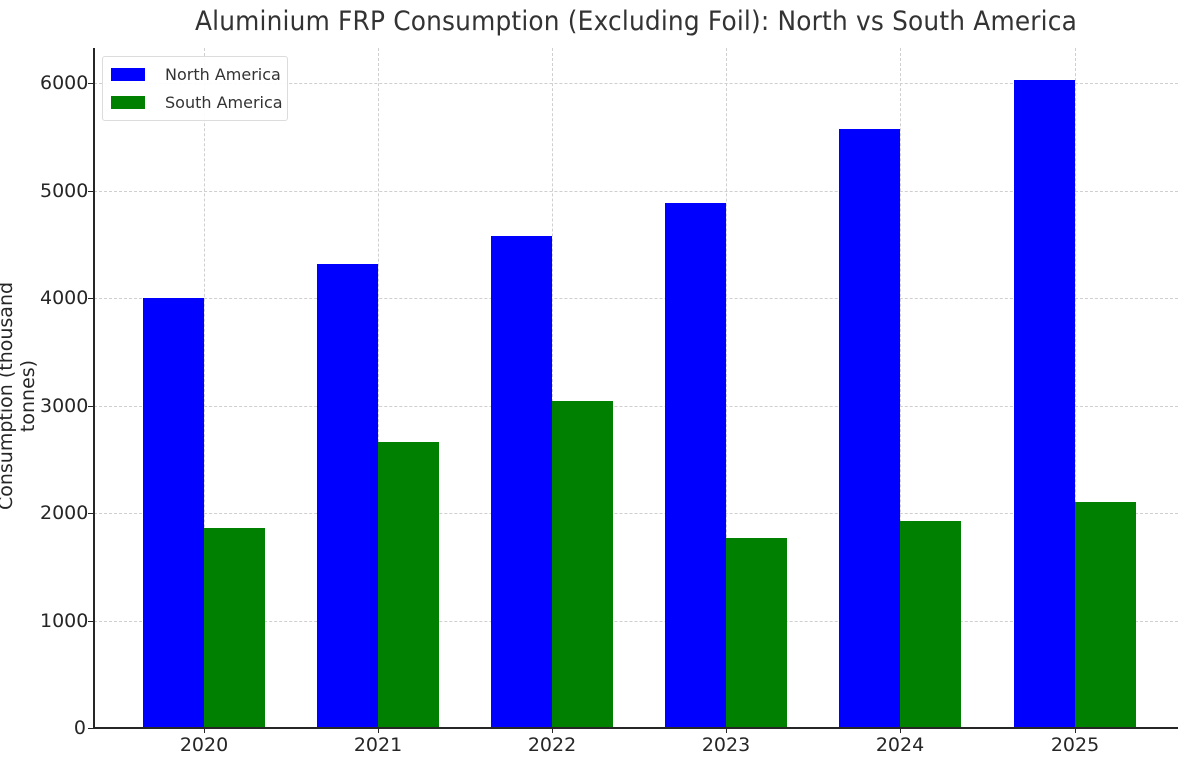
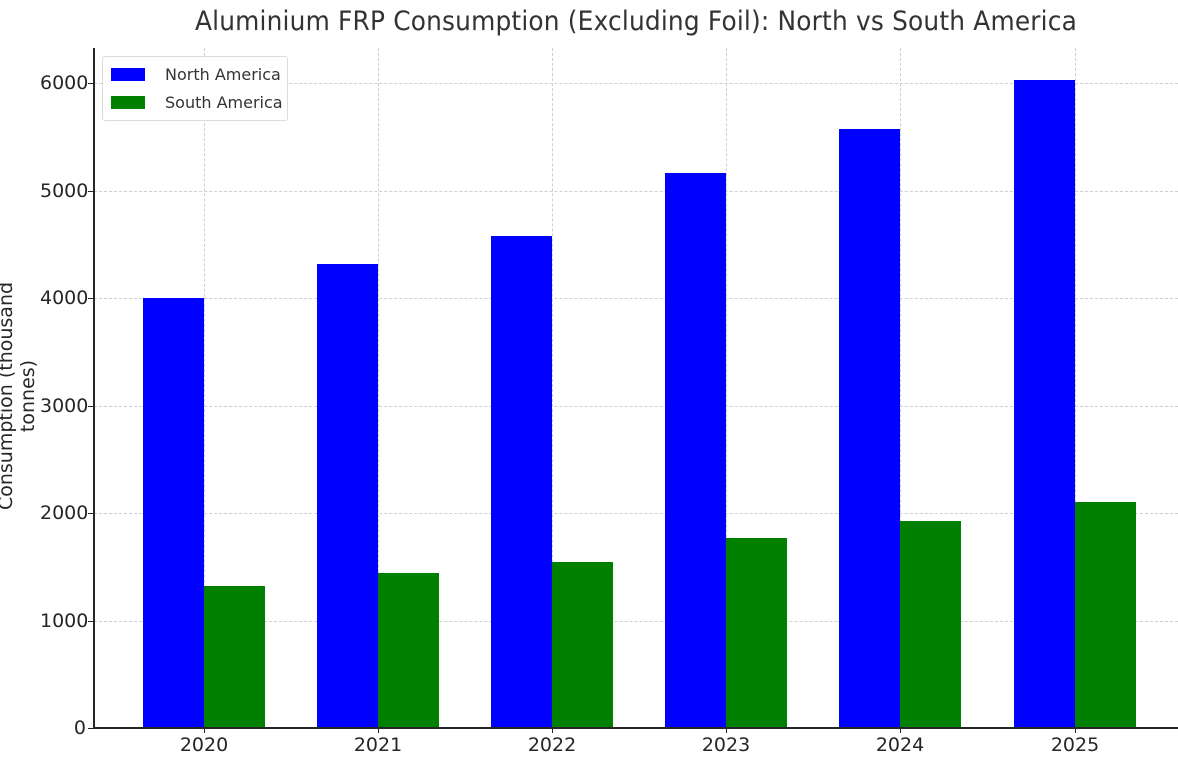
South America/2020: 1860 -> 1320
South America/2021: 2660 -> 1440
South America/2022: 3040 -> 1540
North America/2023: 4880 -> 5160
